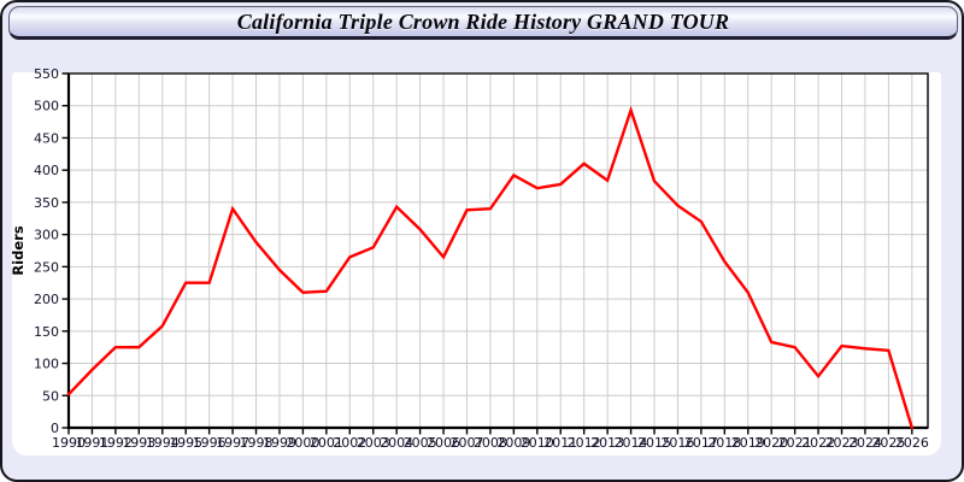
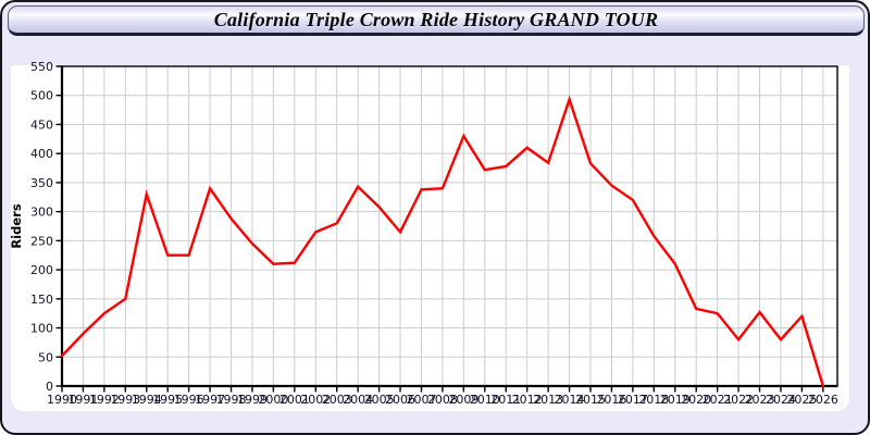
1993: 120 -> 150
1994: 160 -> 330
2009: 390 -> 430
2024: 120 -> 80
